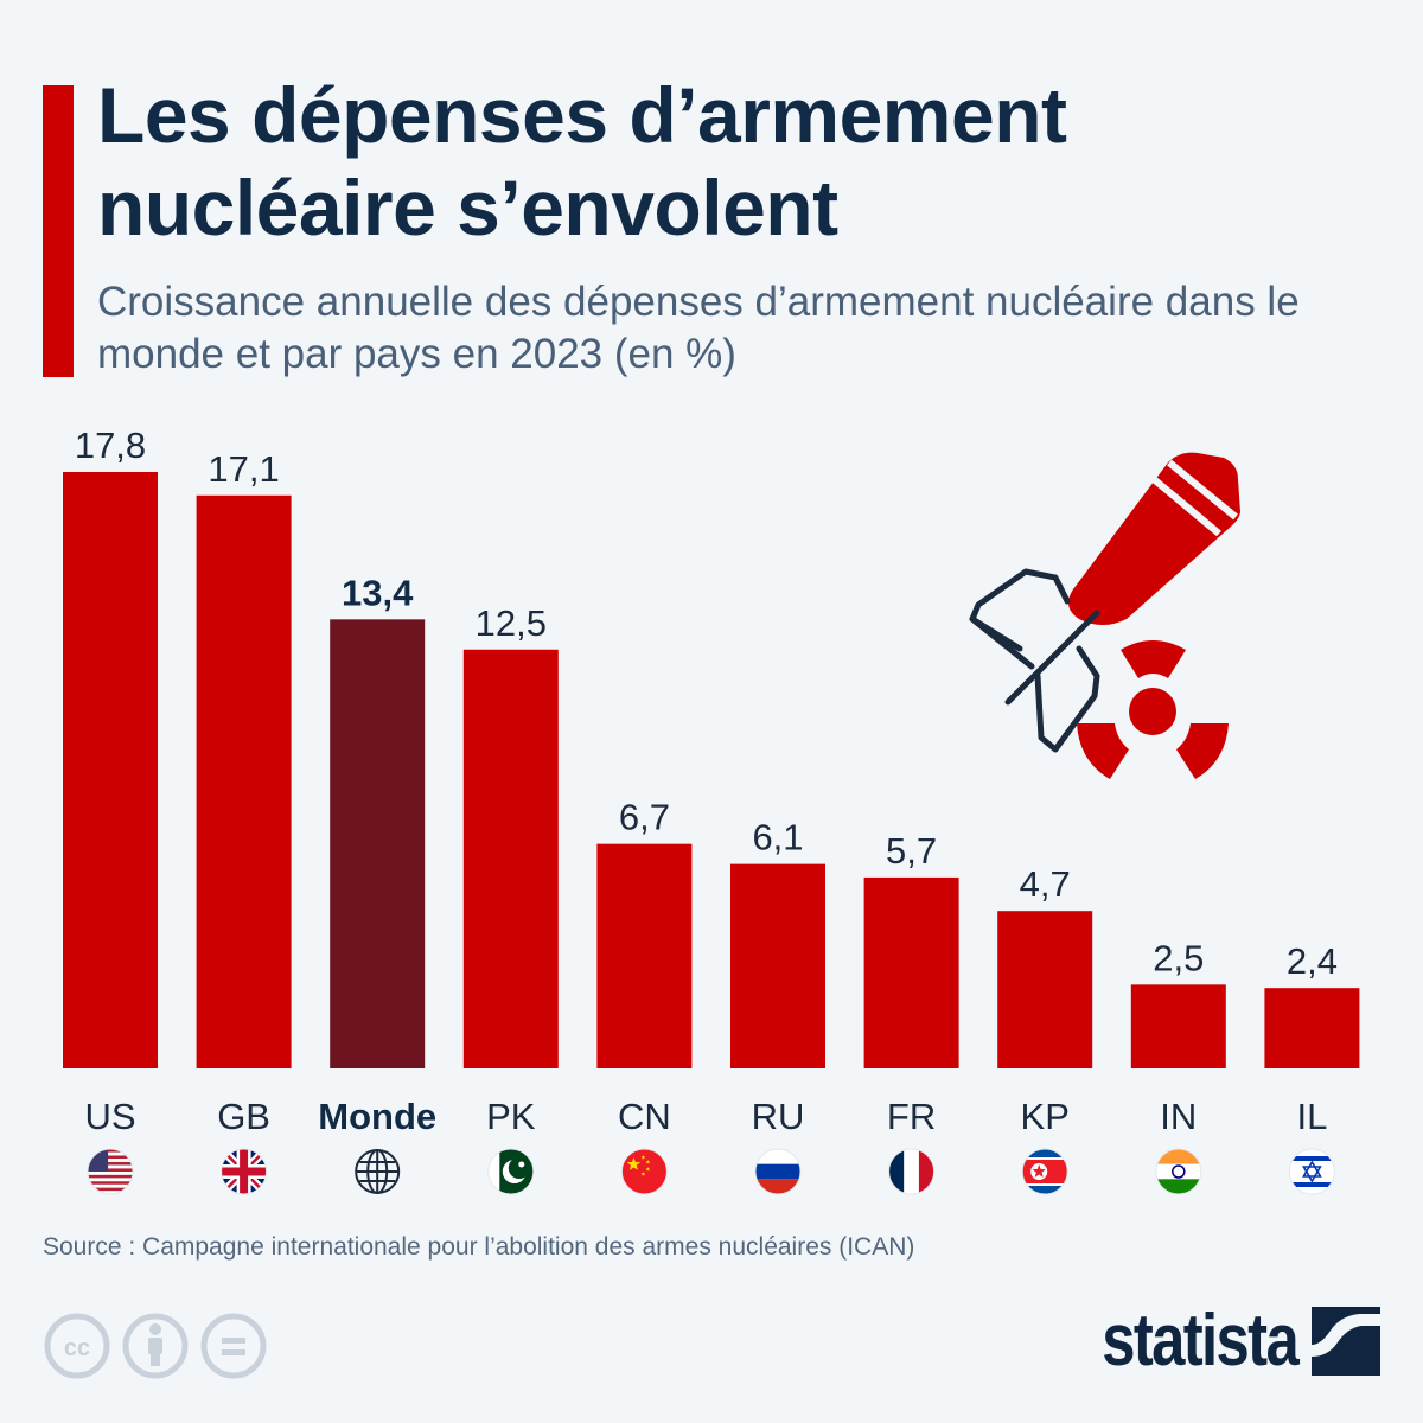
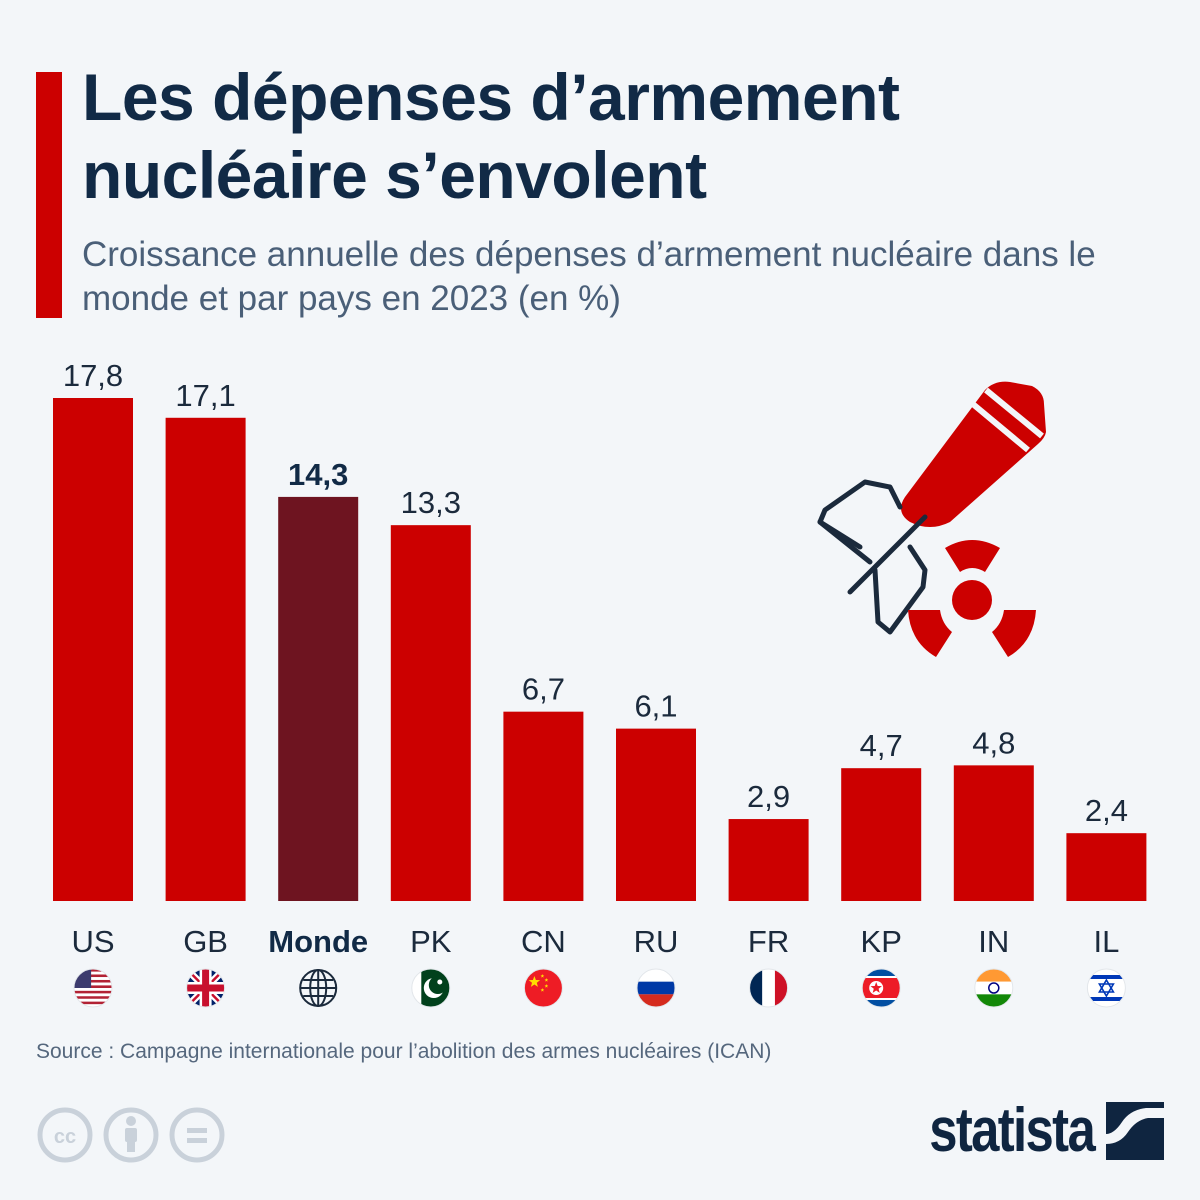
Monde: 13,4 -> 14,3
PK: 12,5 -> 13,3
FR: 5,7 -> 2,9
IN: 2,5 -> 4,8
